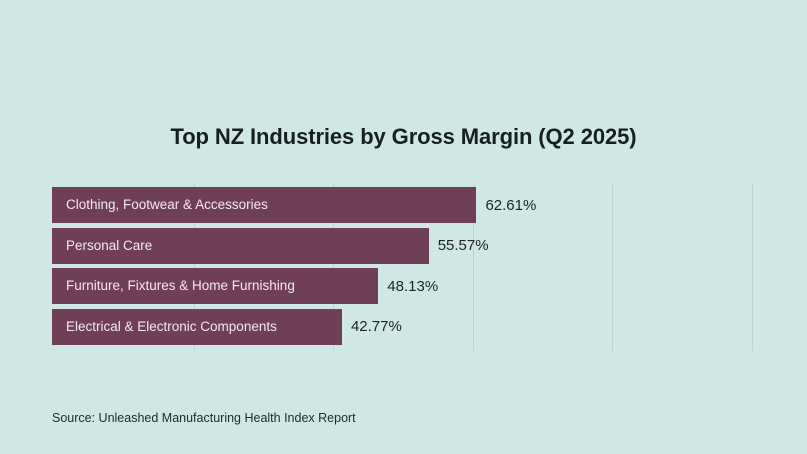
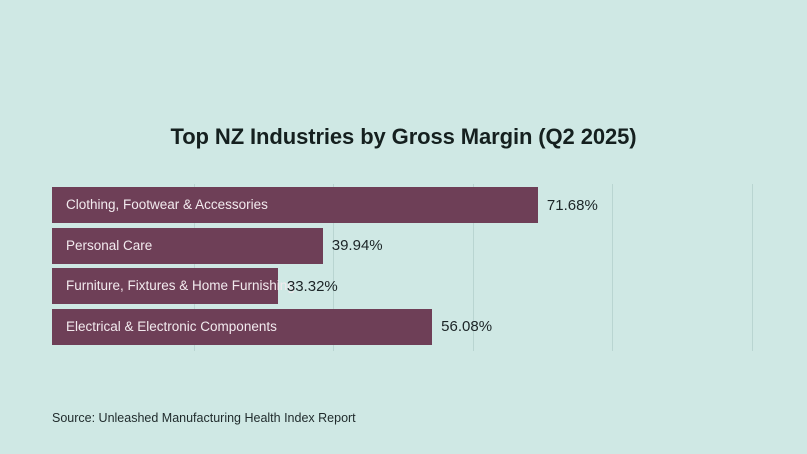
Clothing, Footwear & Accessories: 62.61% -> 71.68%
Personal Care: 55.57% -> 39.94%
Furniture, Fixtures & Home Furnishing: 48.13% -> 33.32%
Electrical & Electronic Components: 42.77% -> 56.08%
